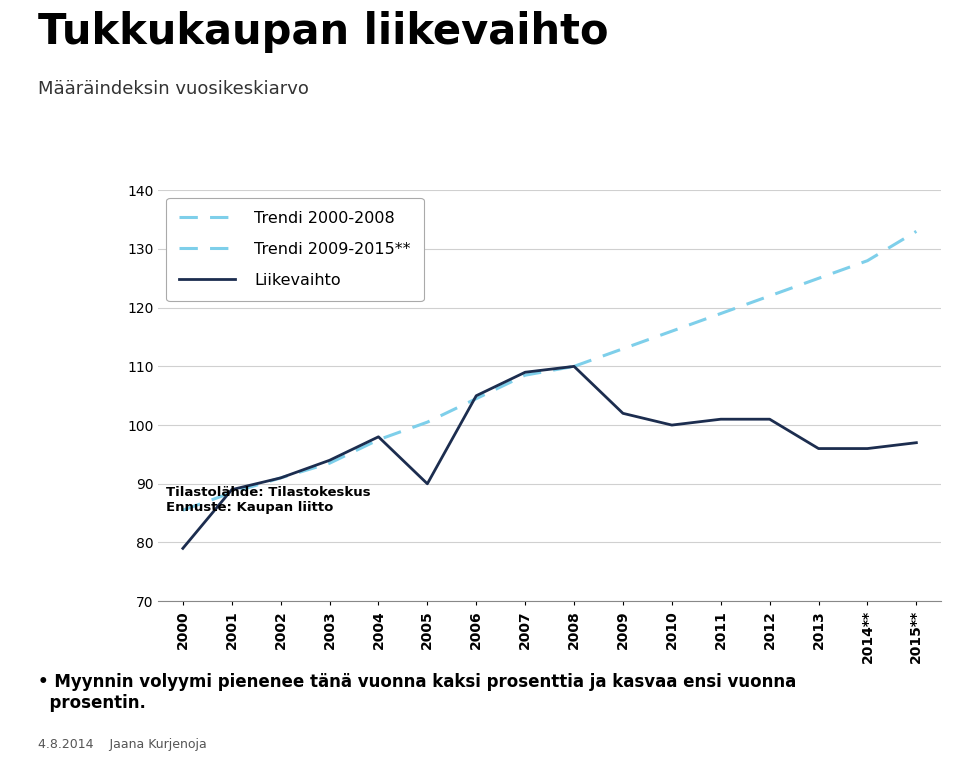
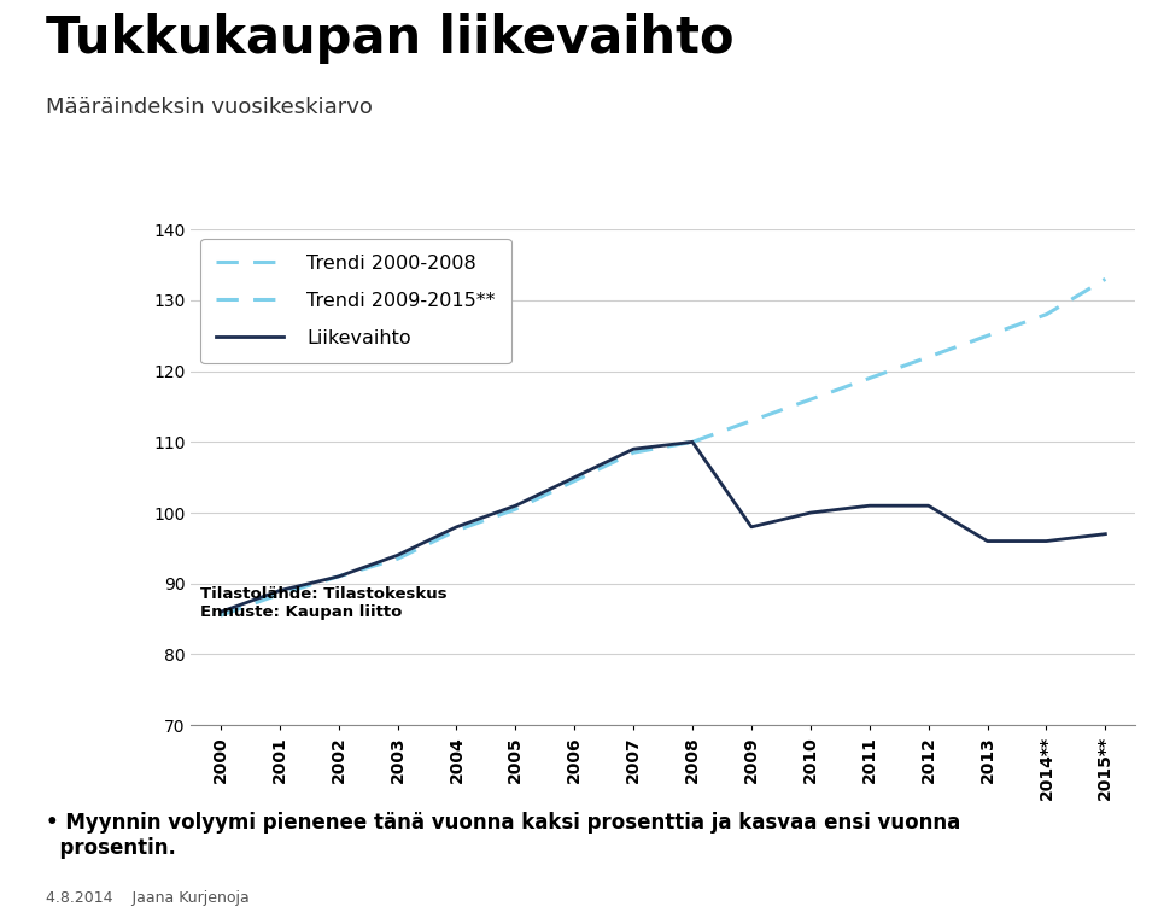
Liikevaihto/2000: 79 -> 86
Liikevaihto/2005: 90 -> 101
Liikevaihto/2009: 102 -> 98
